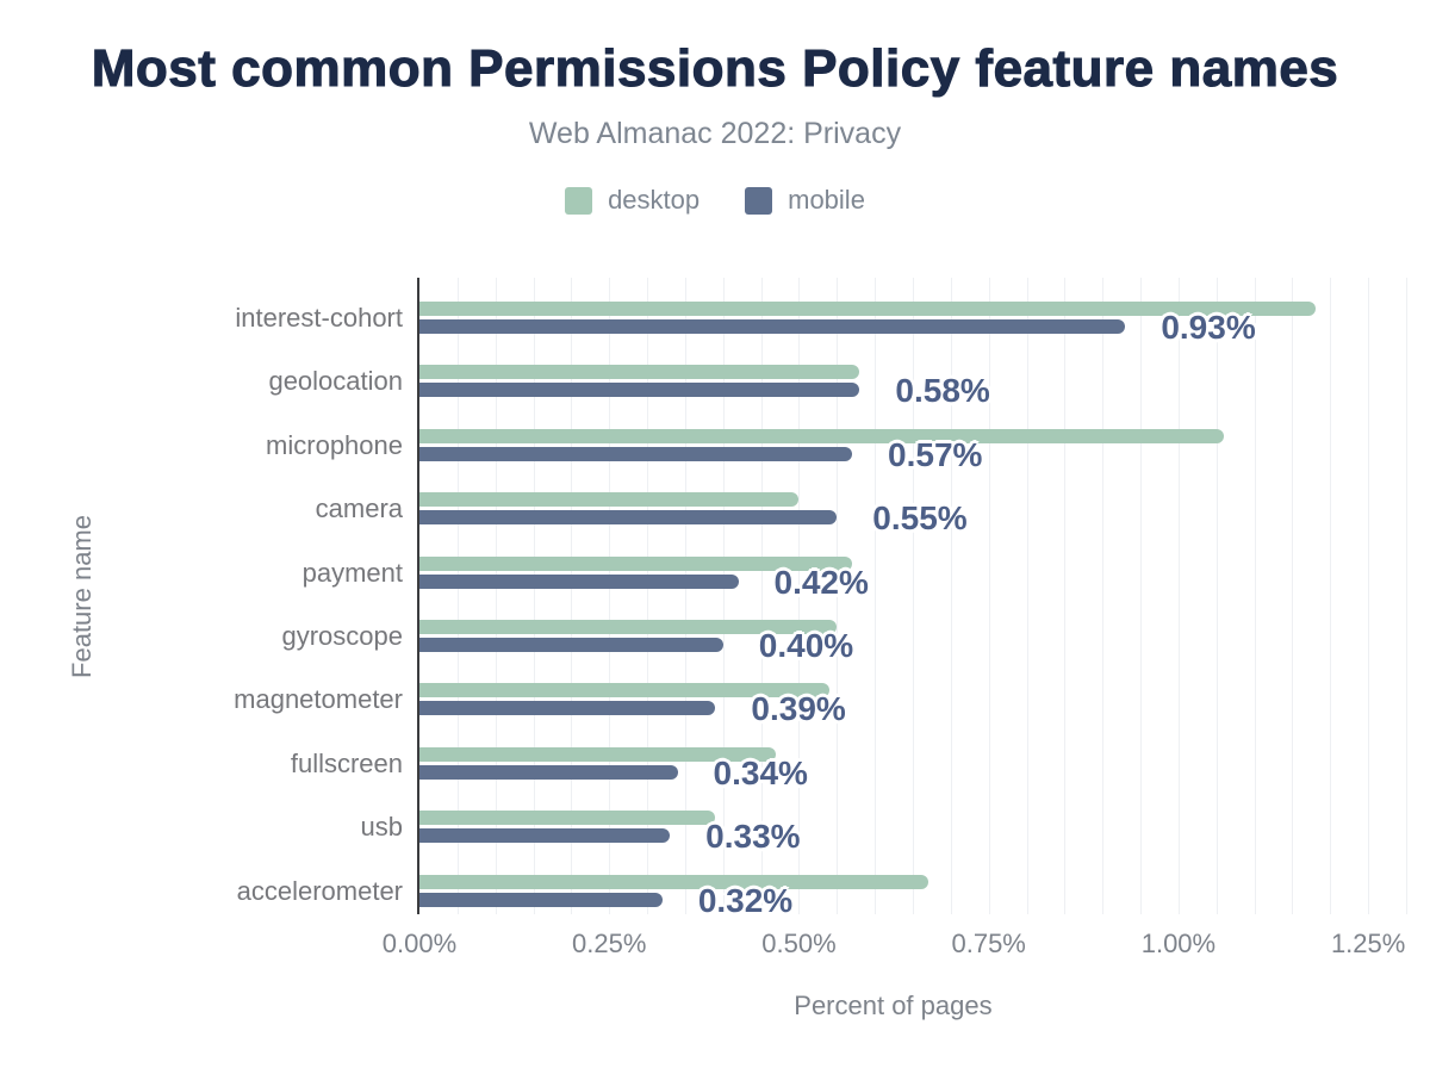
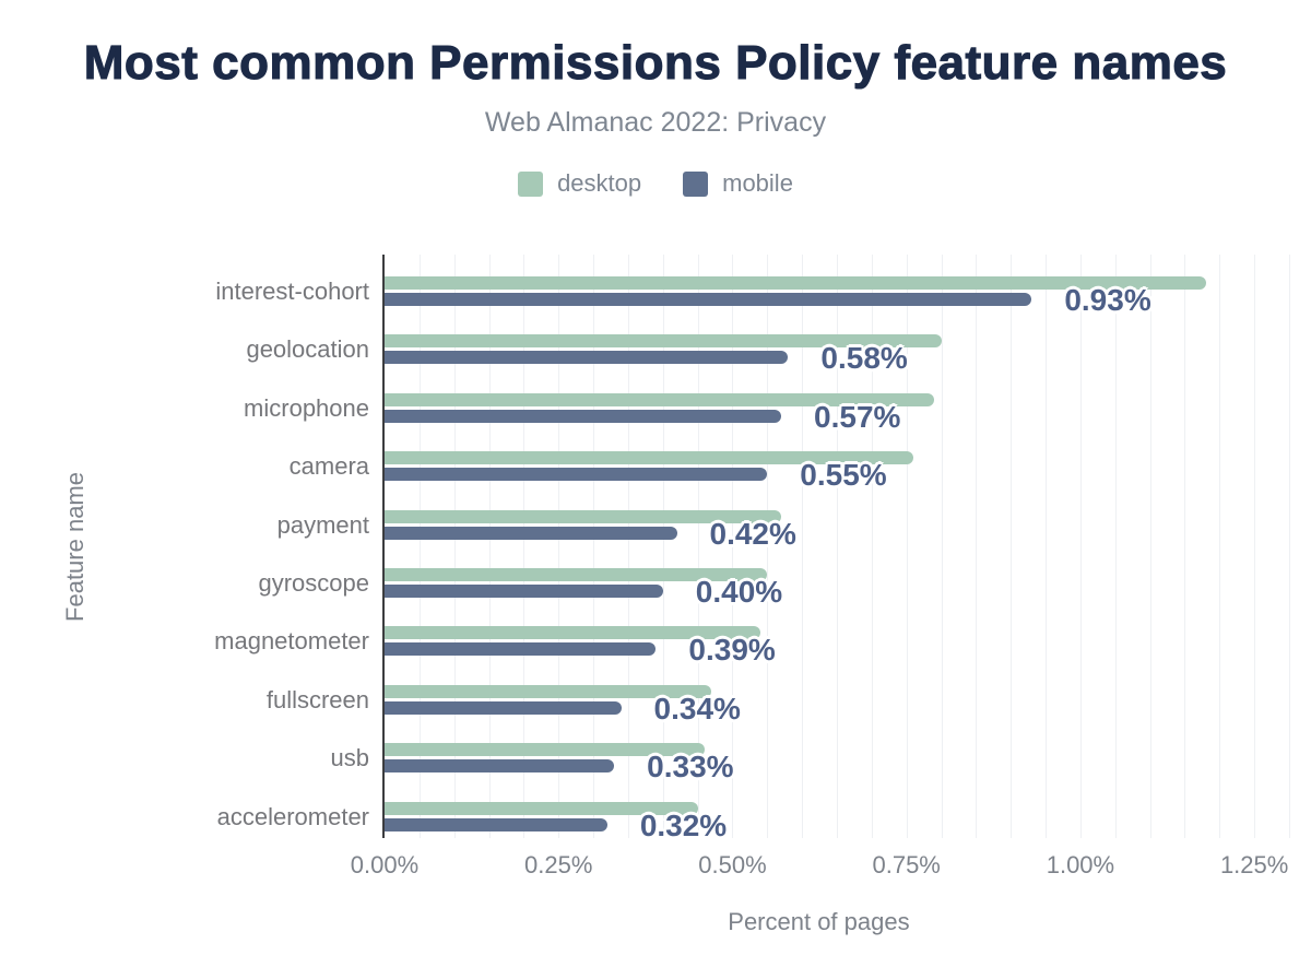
desktop/geolocation: 0.58% -> 0.80%
desktop/microphone: 1.06% -> 0.79%
desktop/camera: 0.50% -> 0.76%
desktop/usb: 0.39% -> 0.46%
desktop/accelerometer: 0.67% -> 0.45%
